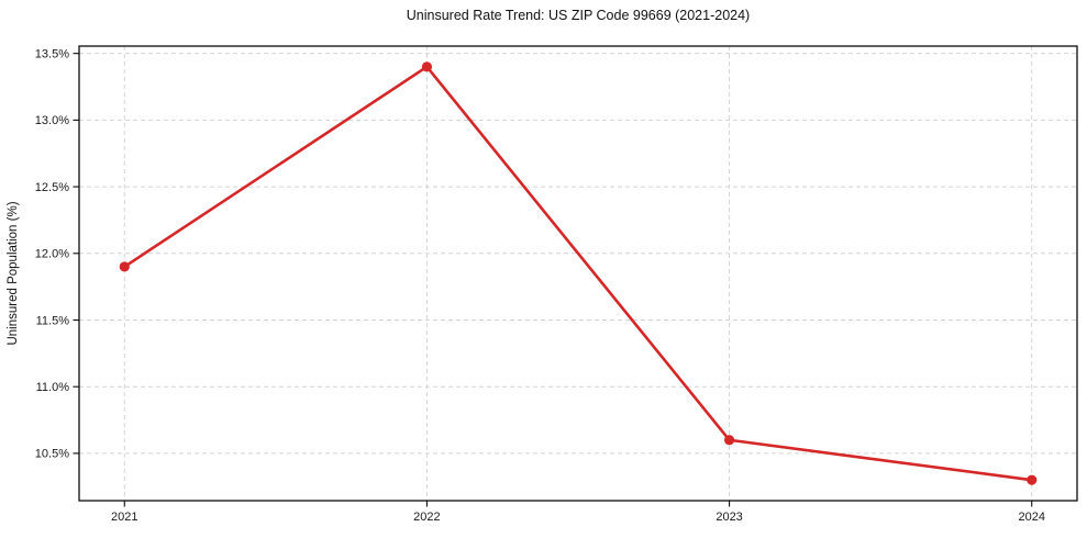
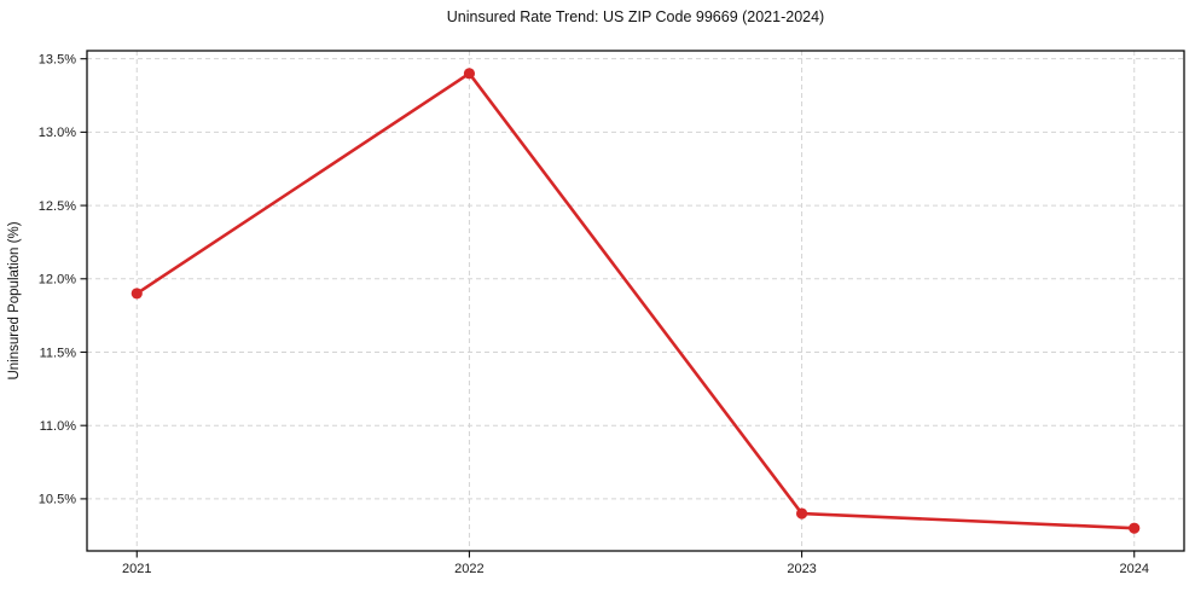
2023: 10.6% -> 10.4%
